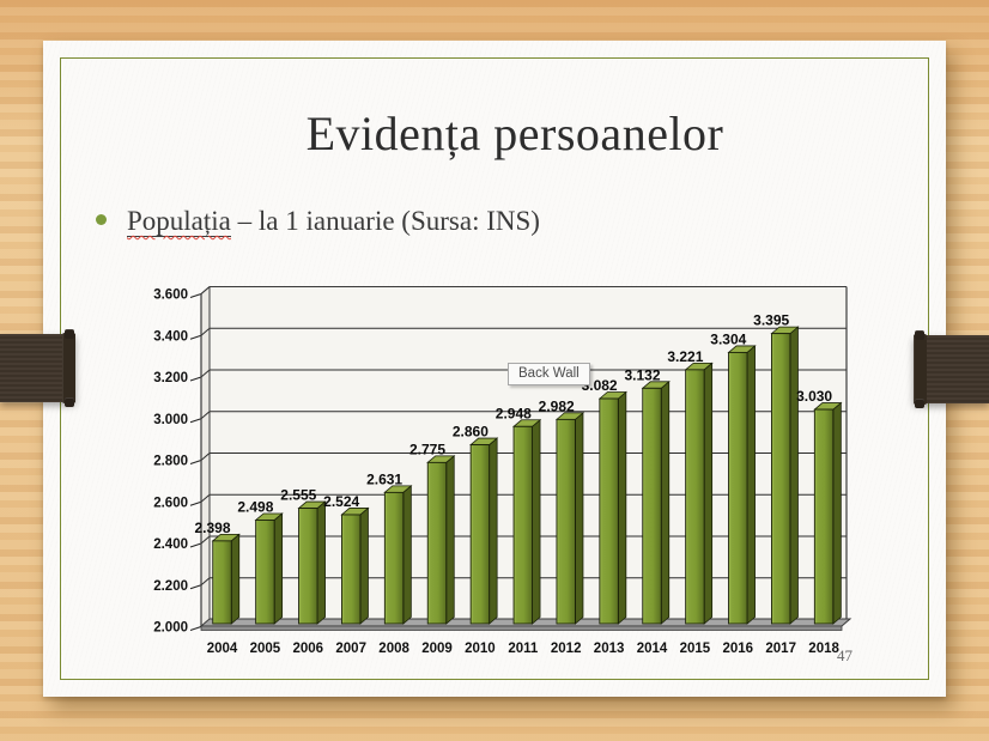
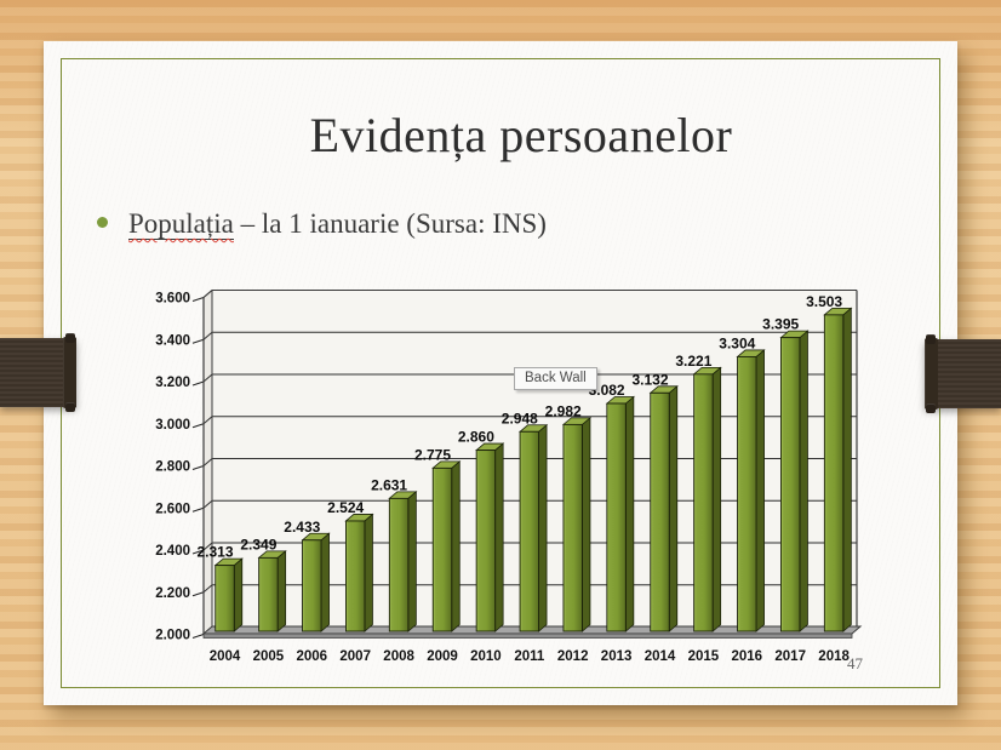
2004: 2.398 -> 2.313
2005: 2.498 -> 2.349
2006: 2.555 -> 2.433
2018: 3.030 -> 3.503
